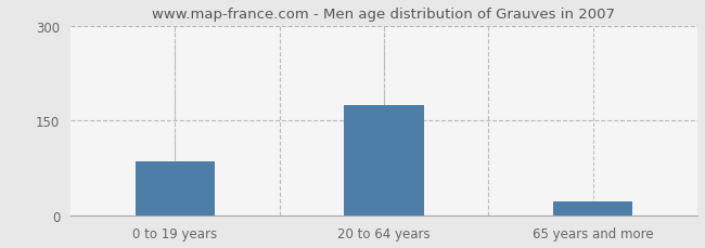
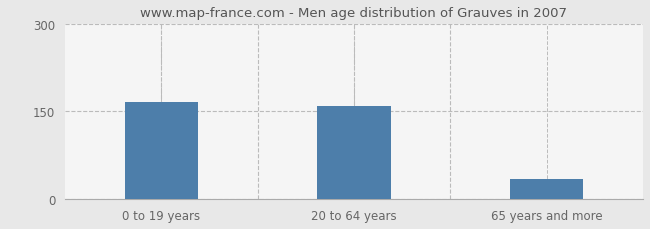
0 to 19 years: 85 -> 166
20 to 64 years: 175 -> 160
65 years and more: 22 -> 34
